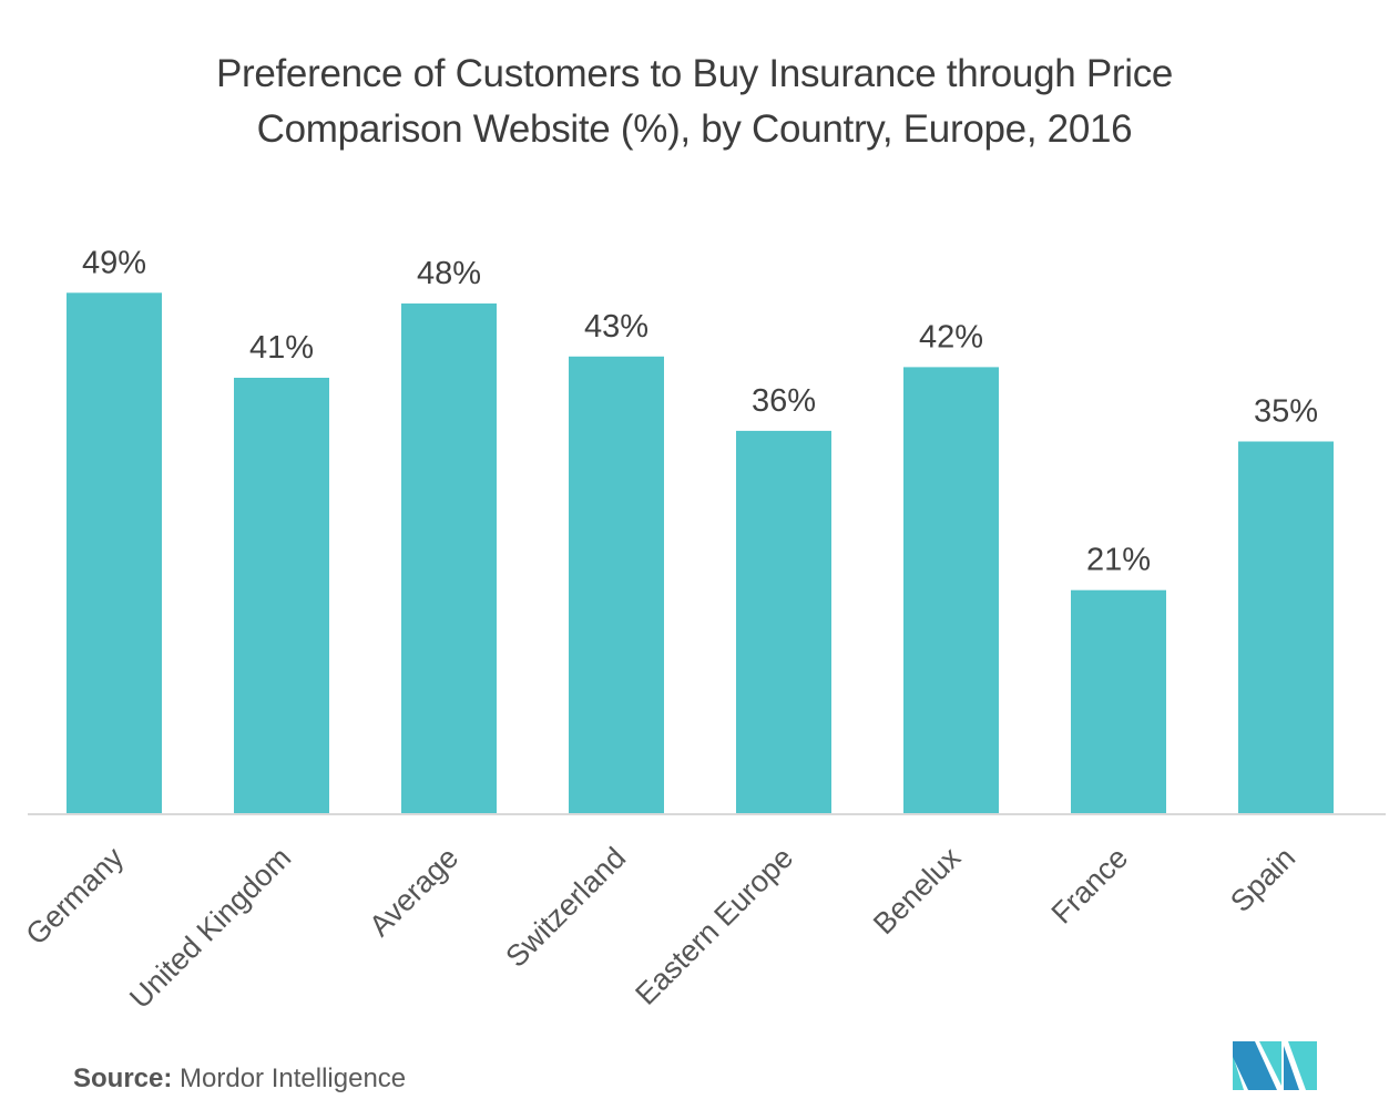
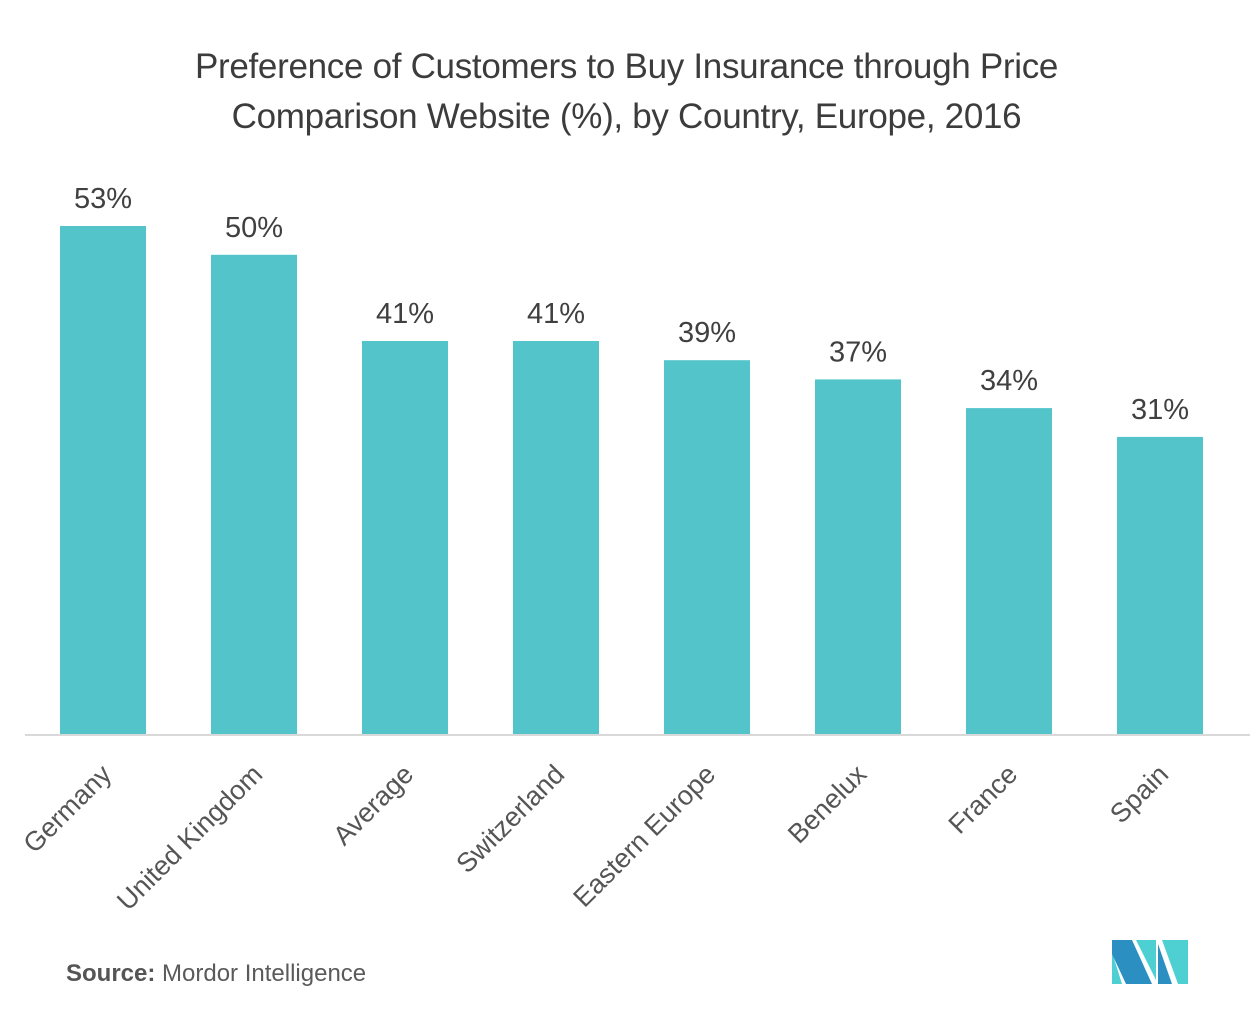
Germany: 49% -> 53%
United Kingdom: 41% -> 50%
Average: 48% -> 41%
Switzerland: 43% -> 41%
Eastern Europe: 36% -> 39%
Benelux: 42% -> 37%
France: 21% -> 34%
Spain: 35% -> 31%
